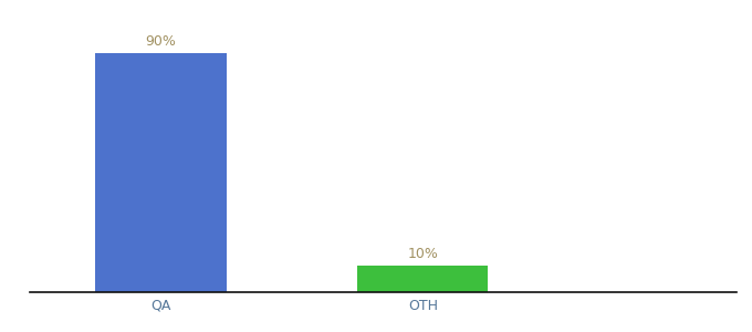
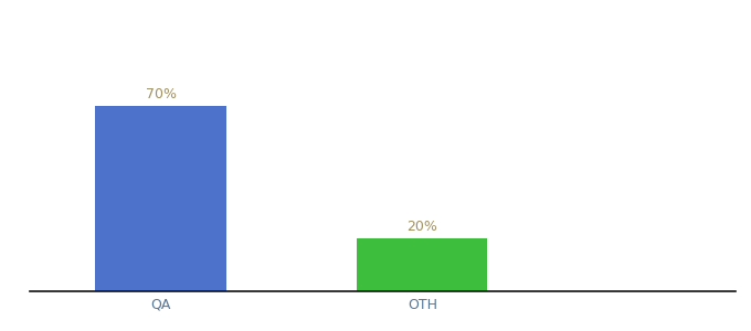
QA: 90% -> 70%
OTH: 10% -> 20%
